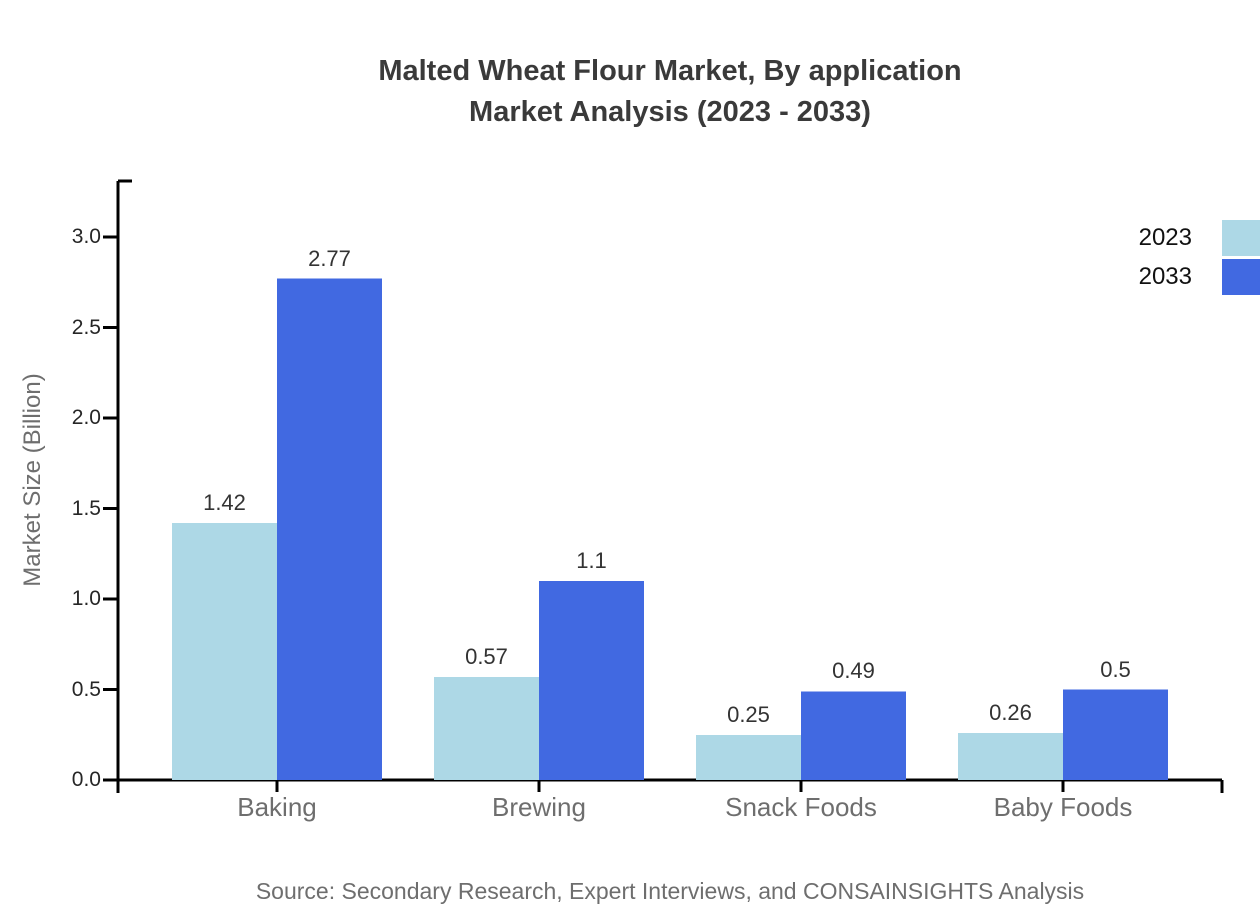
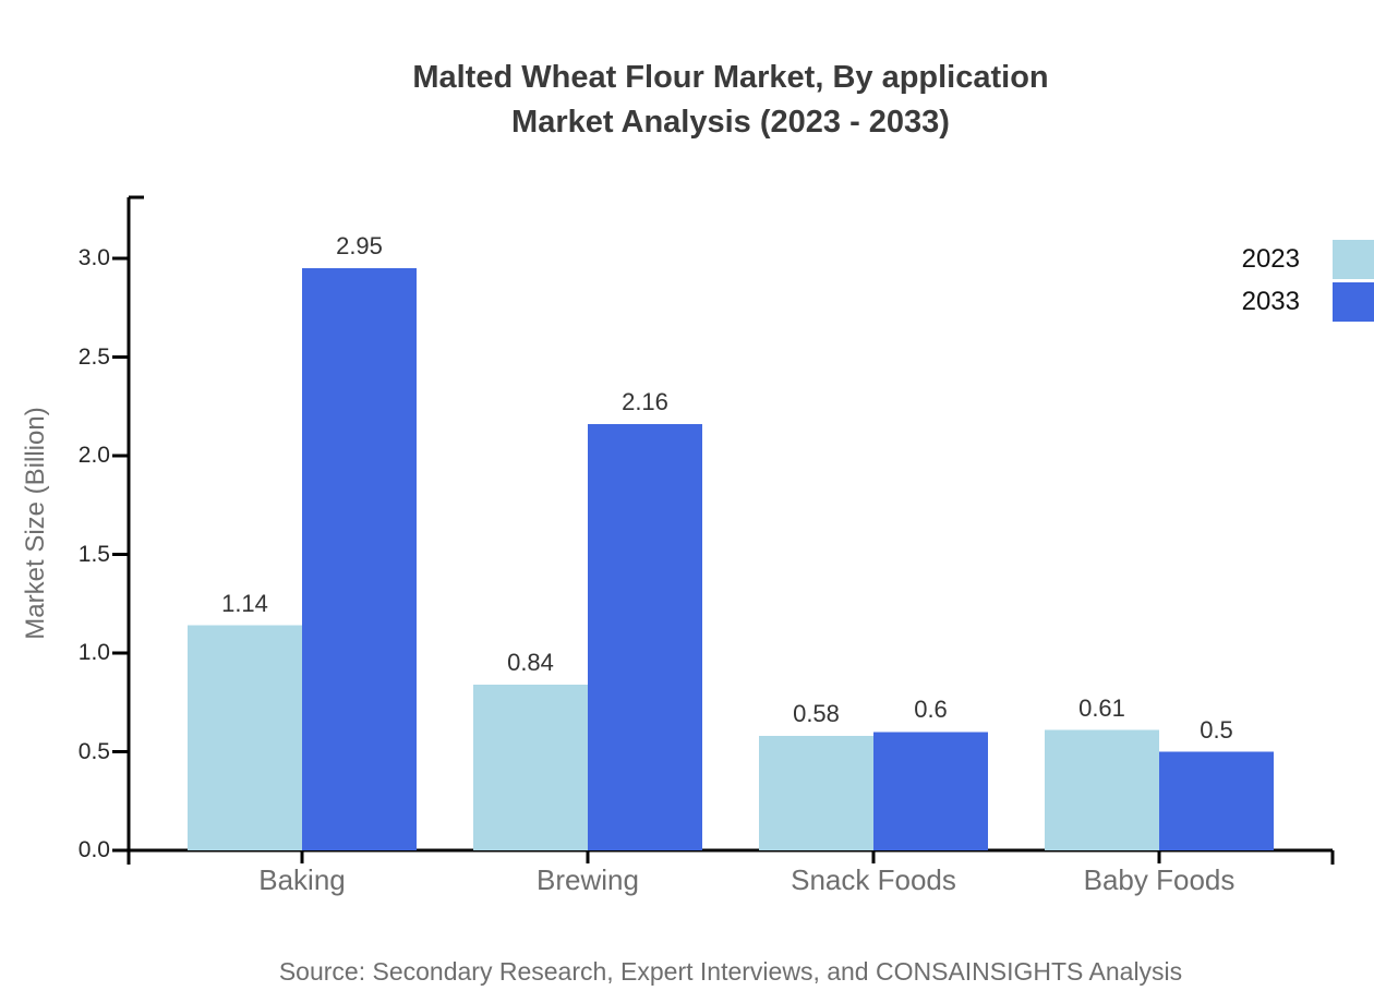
2023/Baking: 1.42 -> 1.14
2033/Baking: 2.77 -> 2.95
2023/Brewing: 0.57 -> 0.84
2033/Brewing: 1.1 -> 2.16
2023/Snack Foods: 0.25 -> 0.58
2033/Snack Foods: 0.49 -> 0.6
2023/Baby Foods: 0.26 -> 0.61
